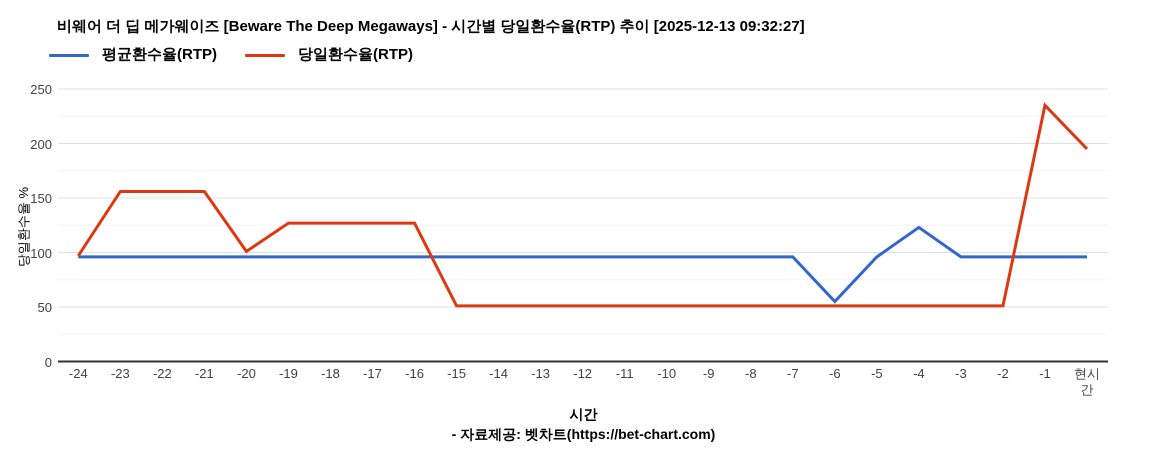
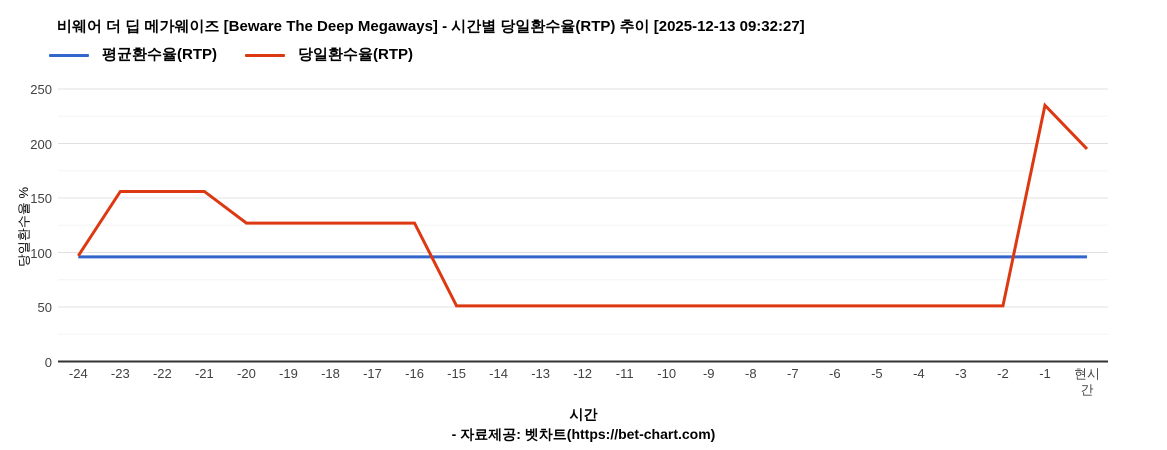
당일환수율(RTP)/-20: 101 -> 127
평균환수율(RTP)/-6: 55 -> 96
평균환수율(RTP)/-4: 123 -> 96
